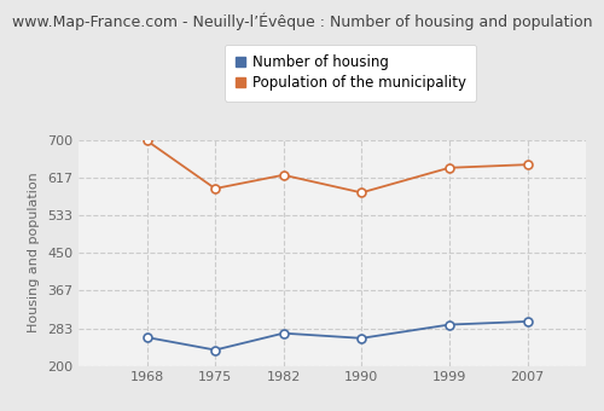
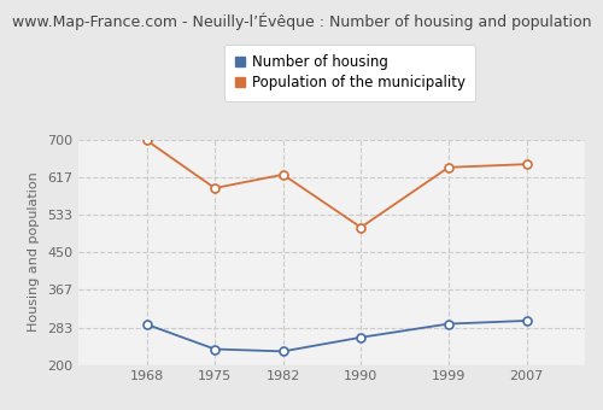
Number of housing/1968: 263 -> 290
Number of housing/1982: 272 -> 230
Population of the municipality/1990: 583 -> 505
